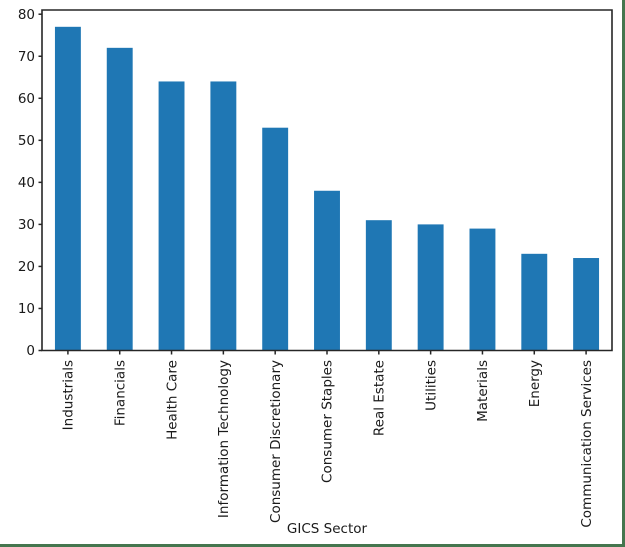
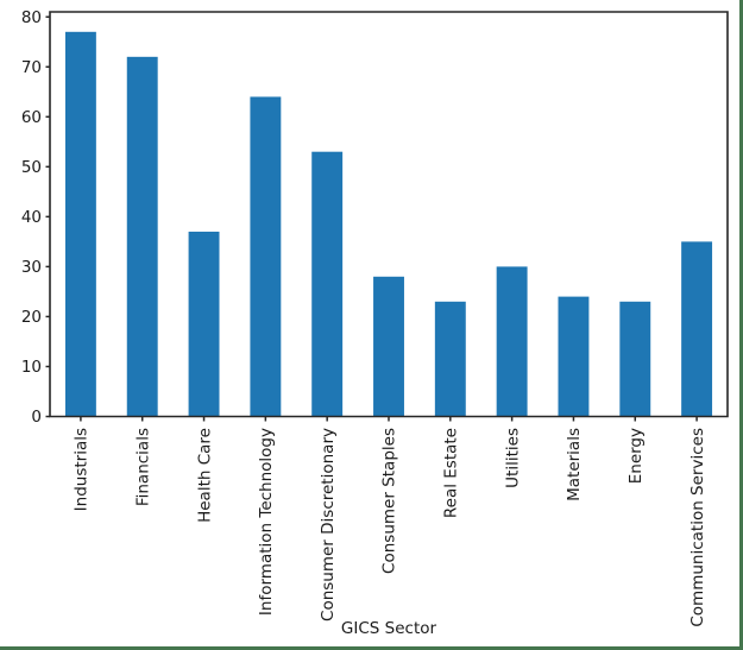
Health Care: 64 -> 37
Consumer Staples: 38 -> 28
Real Estate: 31 -> 23
Materials: 29 -> 24
Communication Services: 22 -> 35
